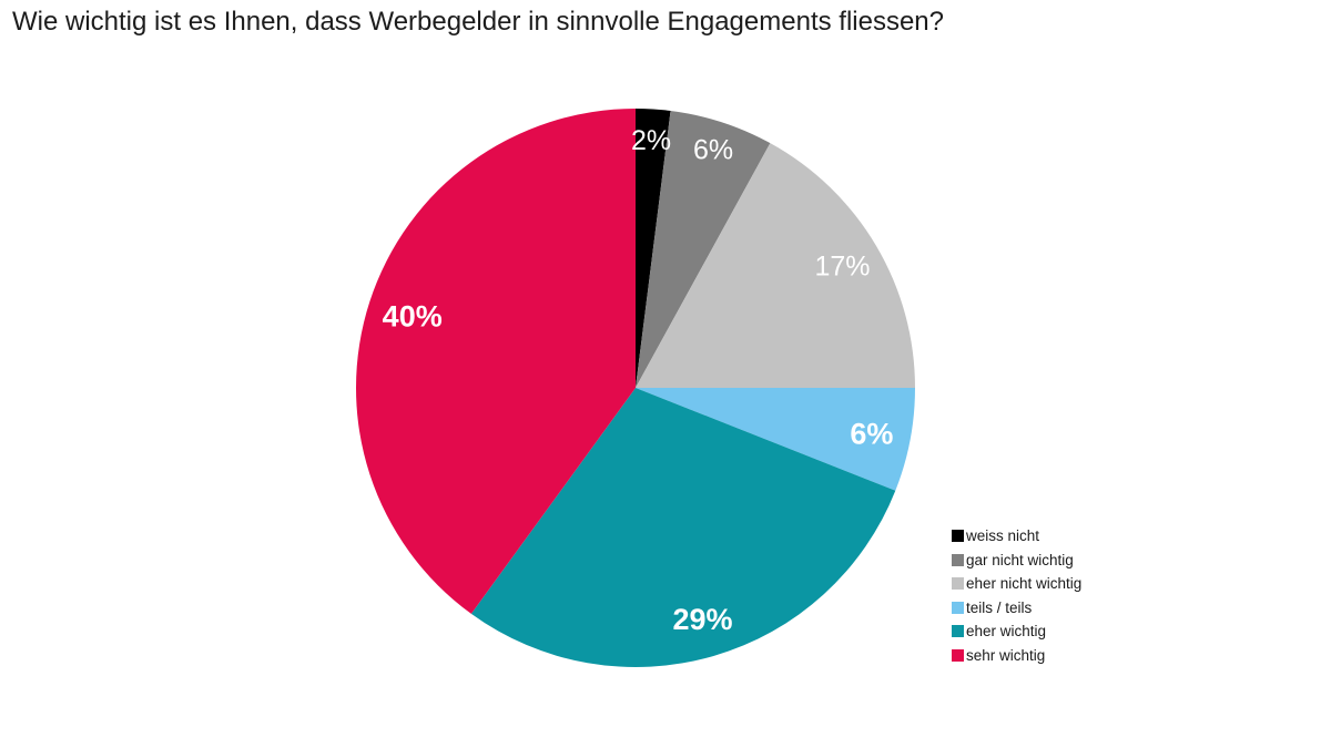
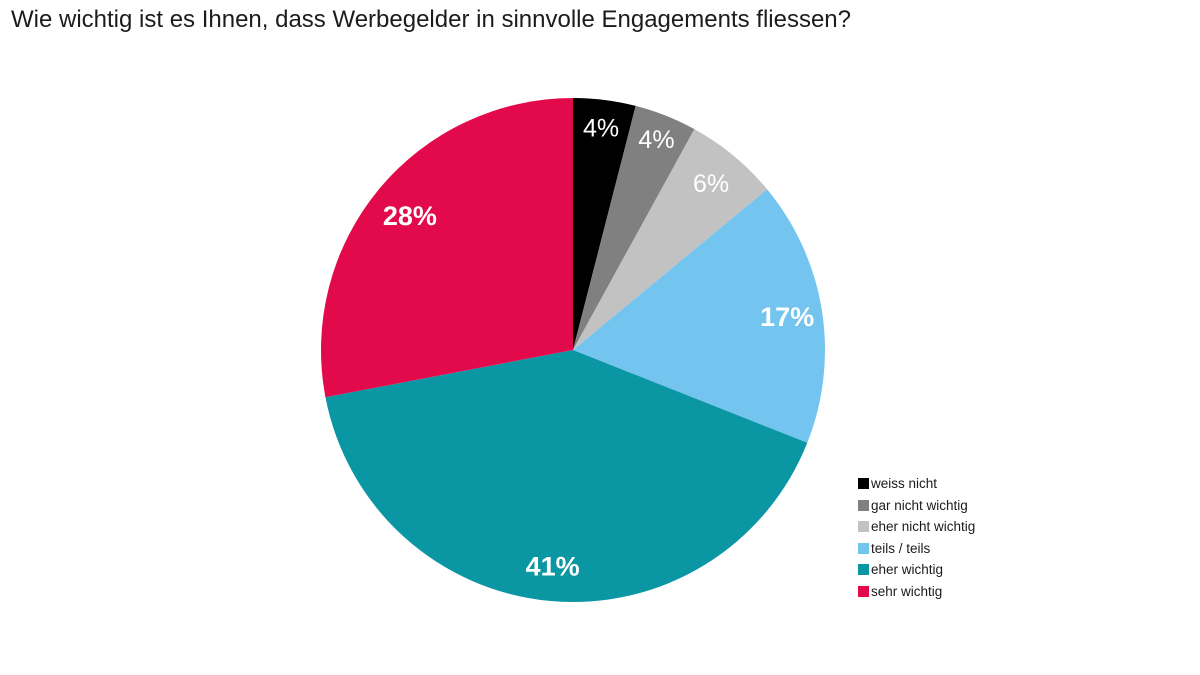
weiss nicht: 2% -> 4%
gar nicht wichtig: 6% -> 4%
eher nicht wichtig: 17% -> 6%
teils / teils: 6% -> 17%
eher wichtig: 29% -> 41%
sehr wichtig: 40% -> 28%
